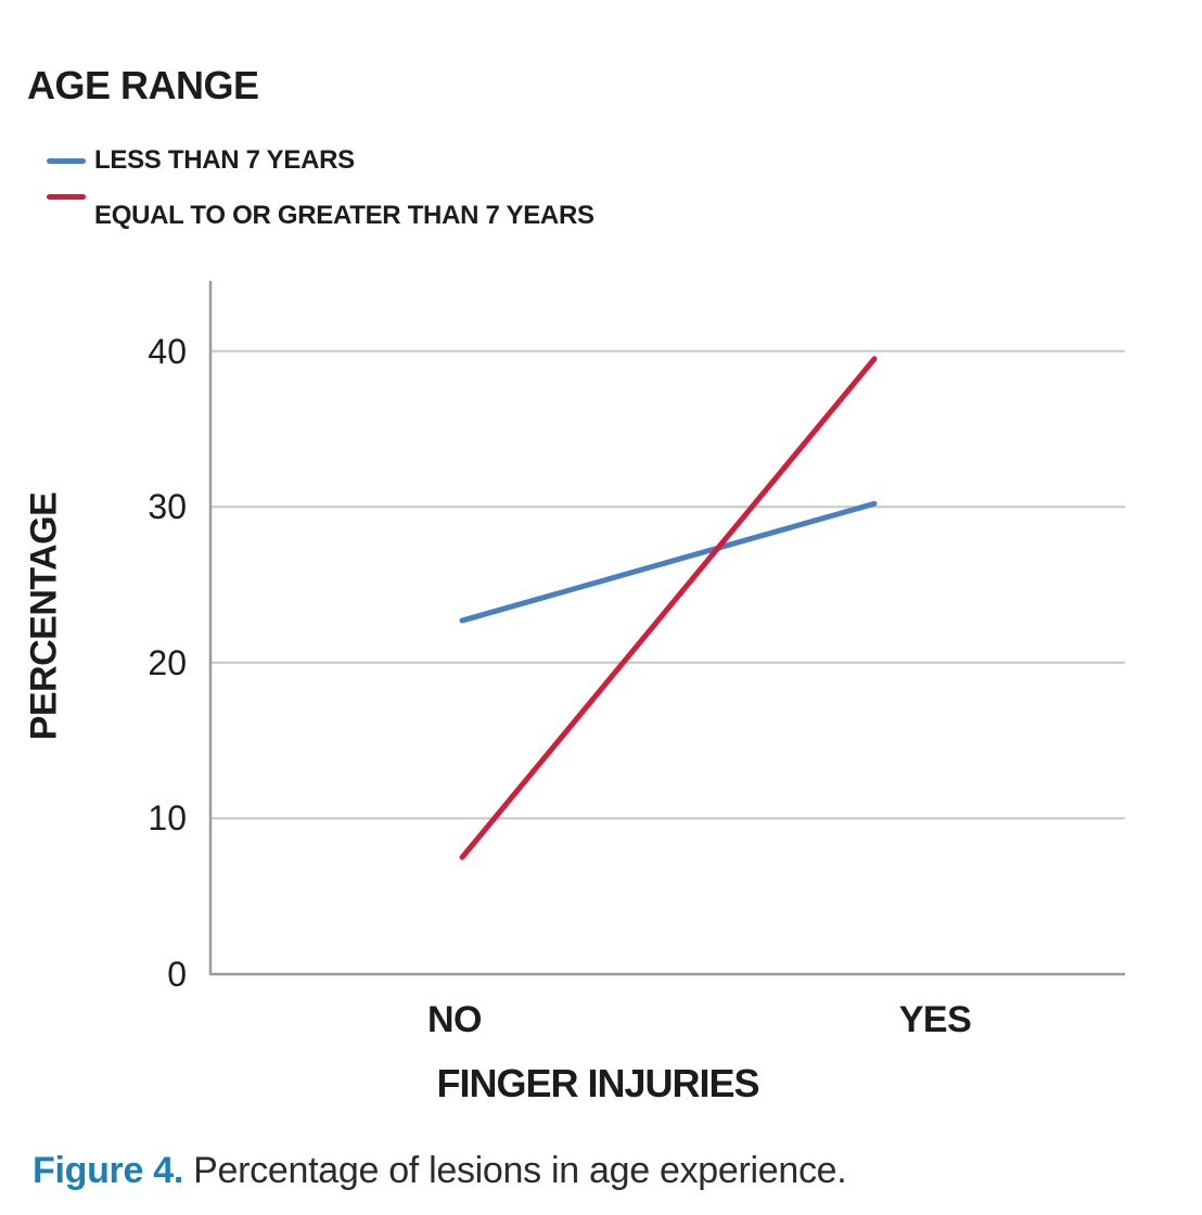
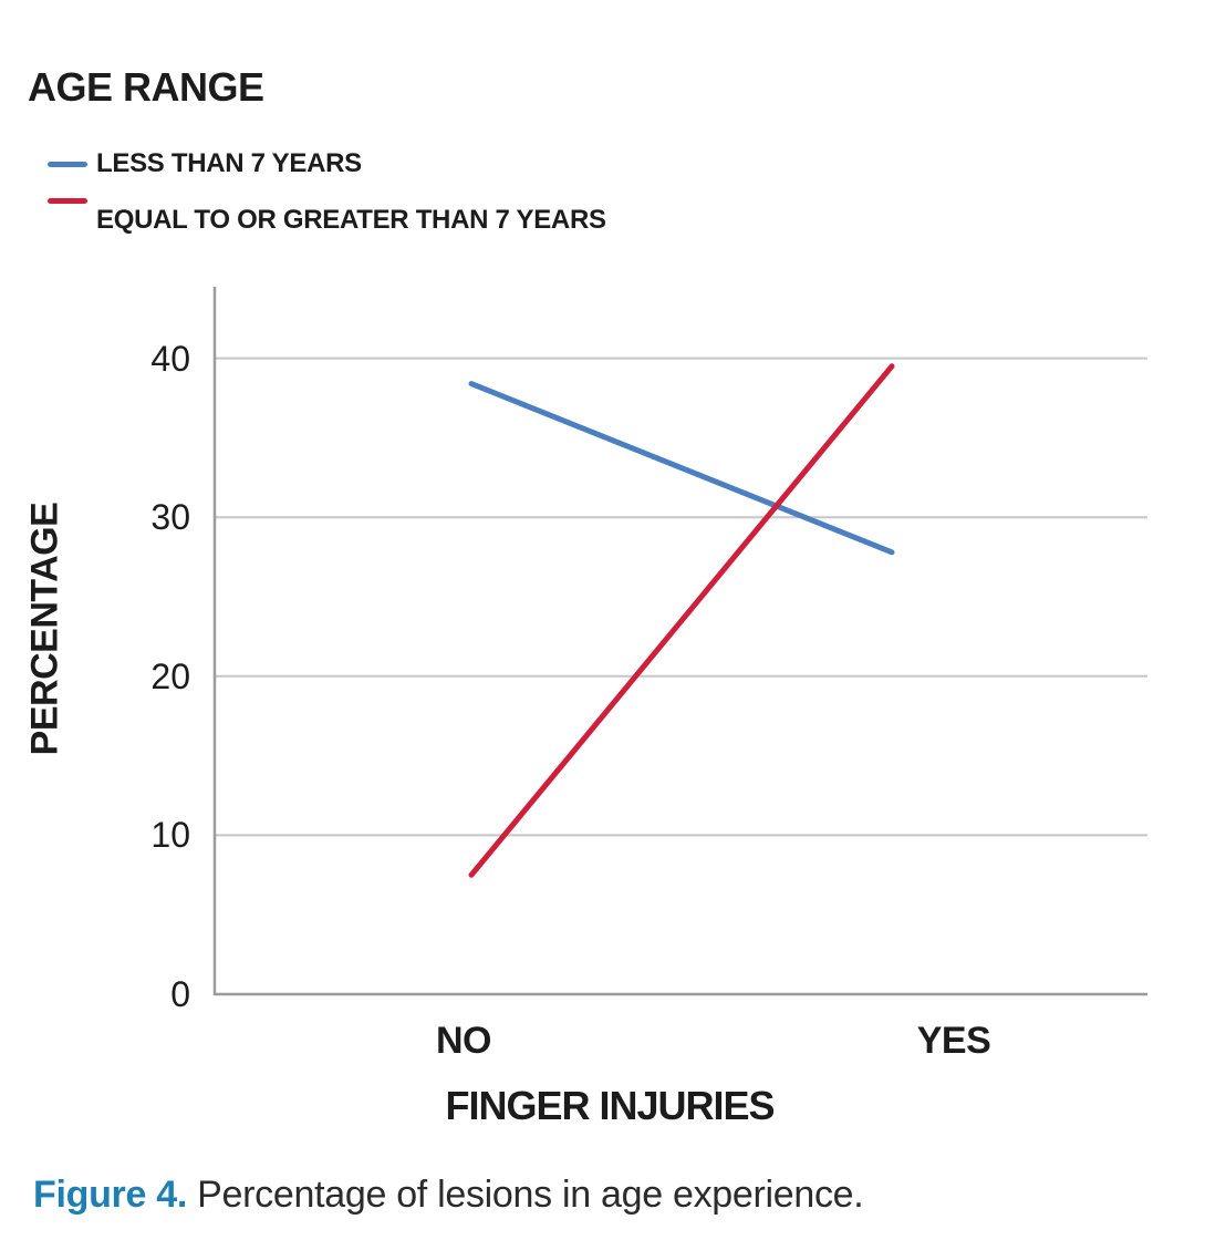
LESS THAN 7 YEARS/NO: 22.7 -> 38.4
LESS THAN 7 YEARS/YES: 30.2 -> 27.8
